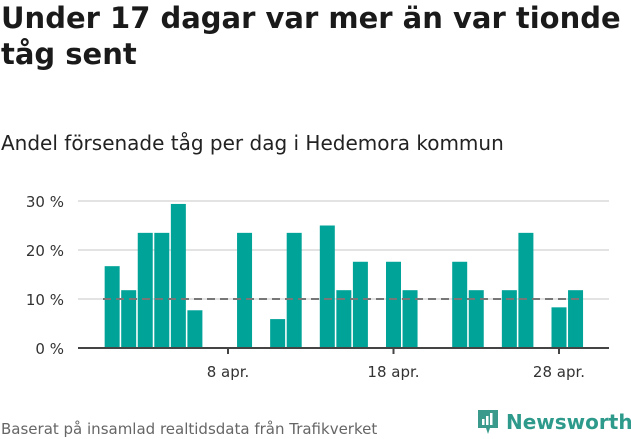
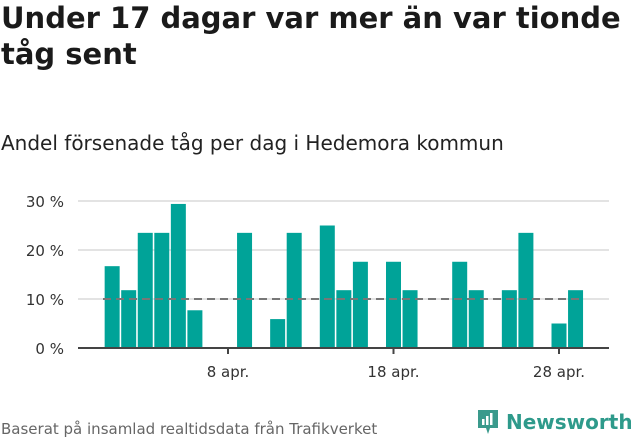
28 apr.: 8% -> 5%
